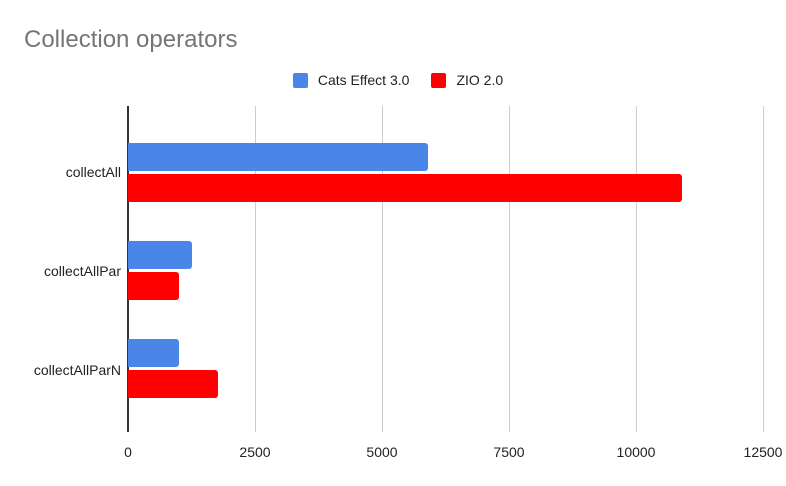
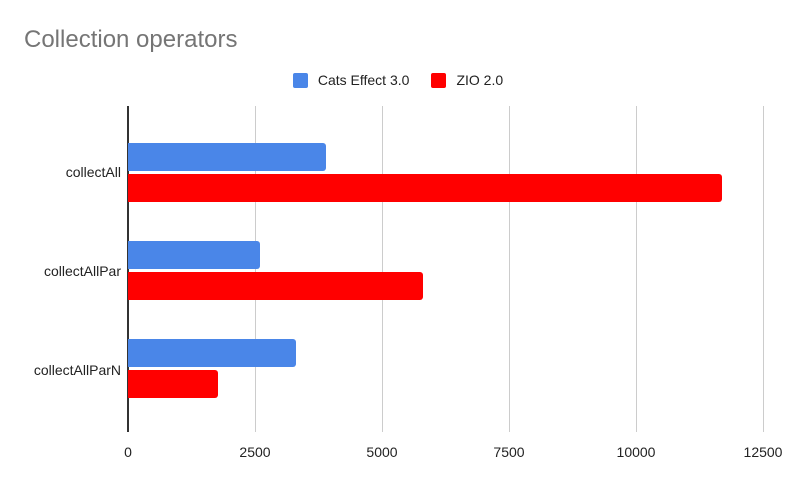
Cats Effect 3.0/collectAll: 5900 -> 3900
ZIO 2.0/collectAll: 10900 -> 11700
Cats Effect 3.0/collectAllPar: 1300 -> 2600
ZIO 2.0/collectAllPar: 1000 -> 5800
Cats Effect 3.0/collectAllParN: 1000 -> 3300
